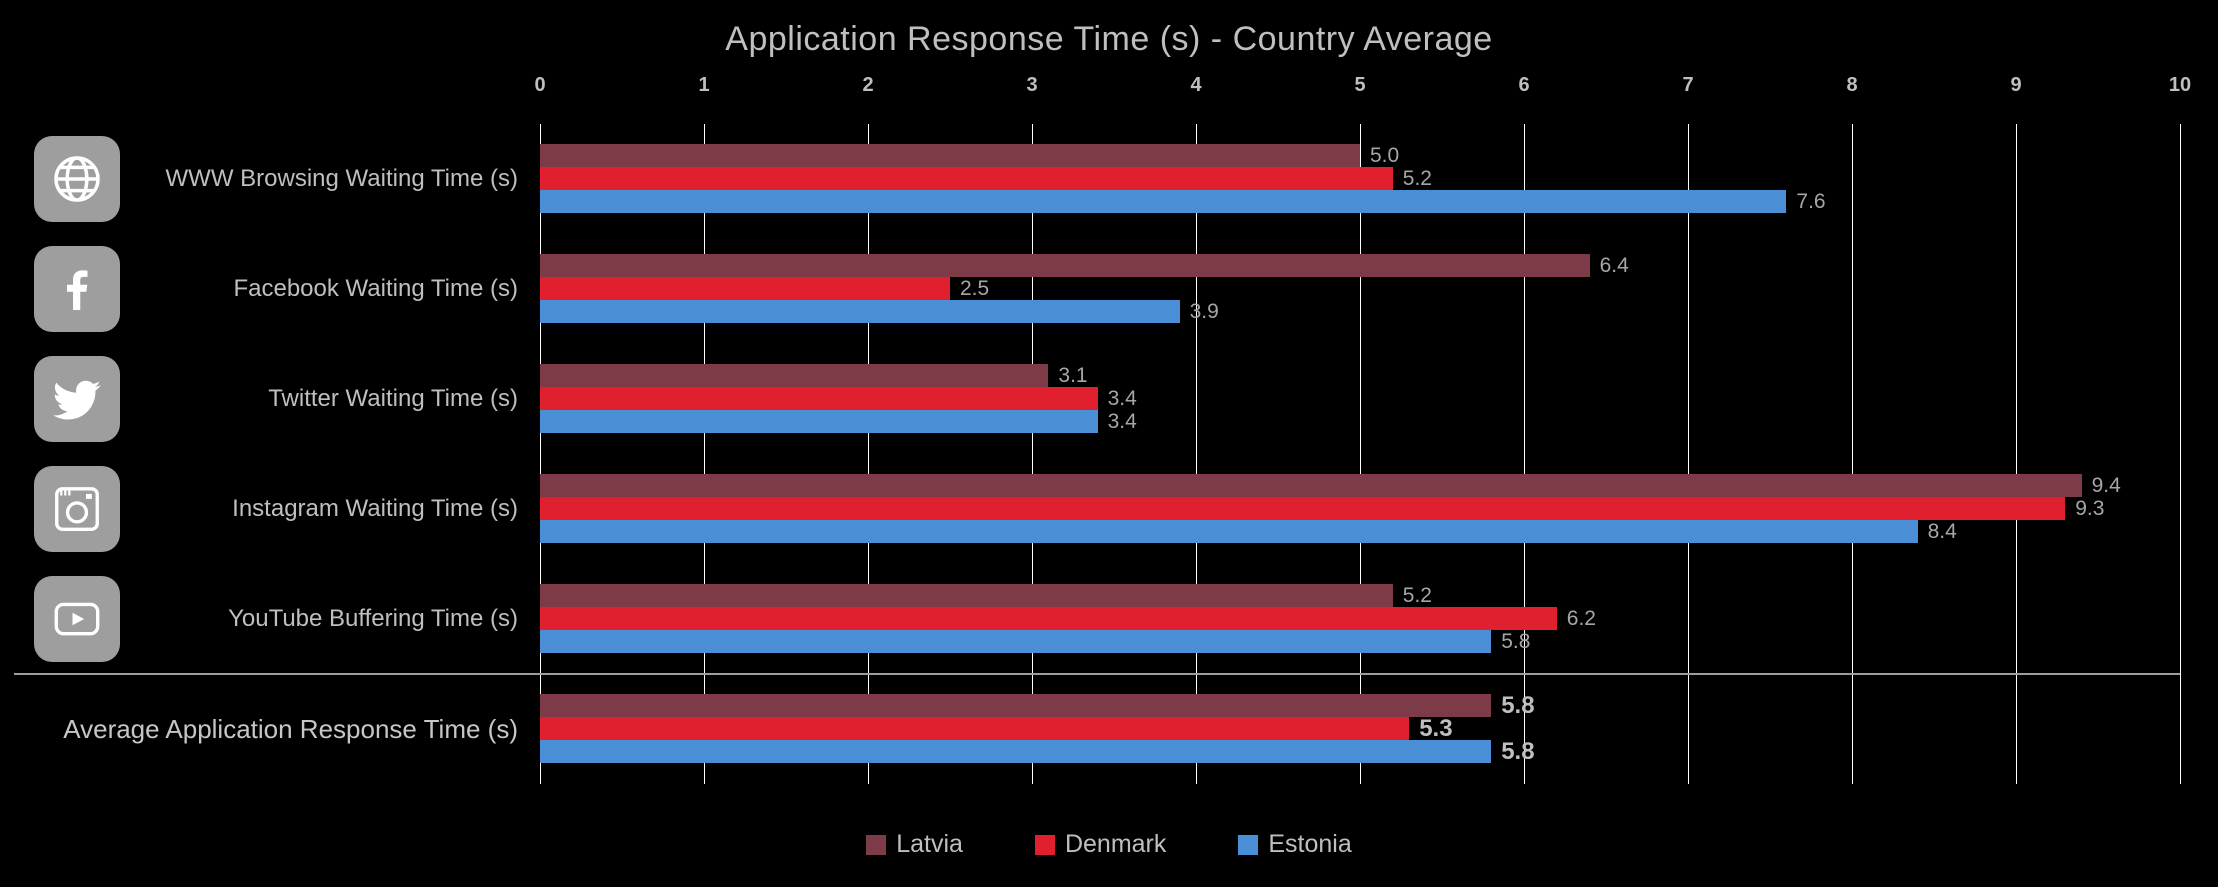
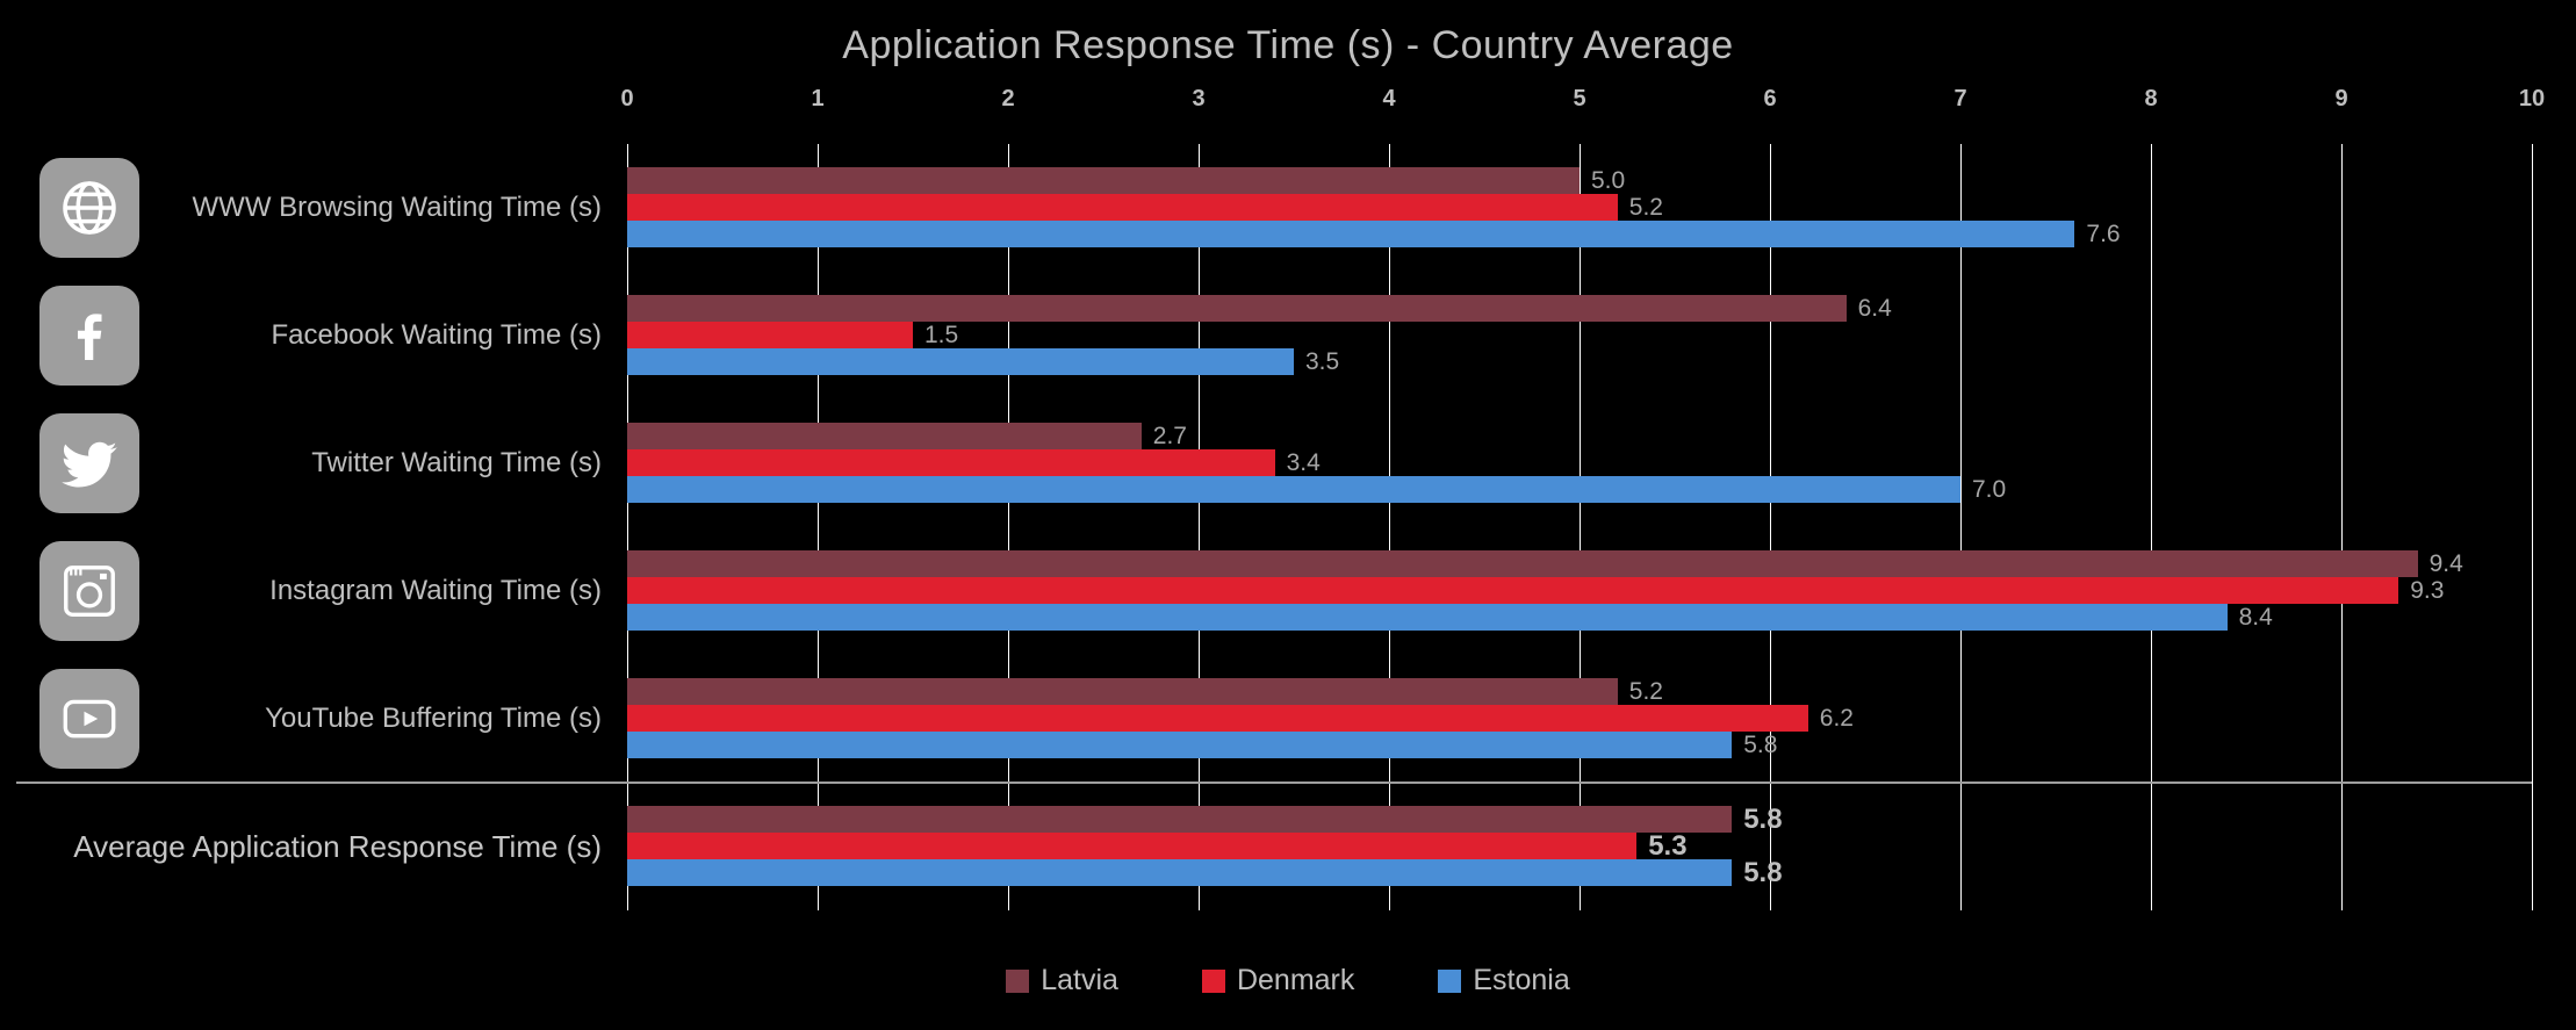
Denmark/Facebook Waiting Time (s): 2.5 -> 1.5
Estonia/Facebook Waiting Time (s): 3.9 -> 3.5
Latvia/Twitter Waiting Time (s): 3.1 -> 2.7
Estonia/Twitter Waiting Time (s): 3.4 -> 7.0
